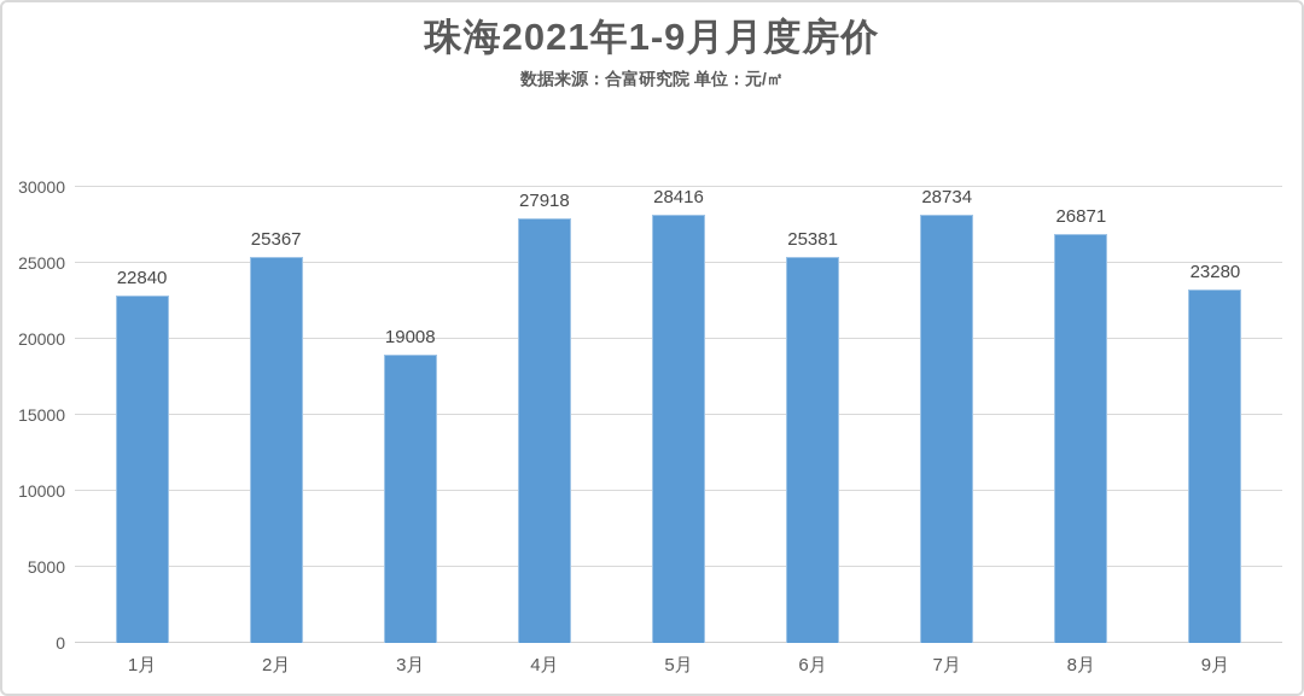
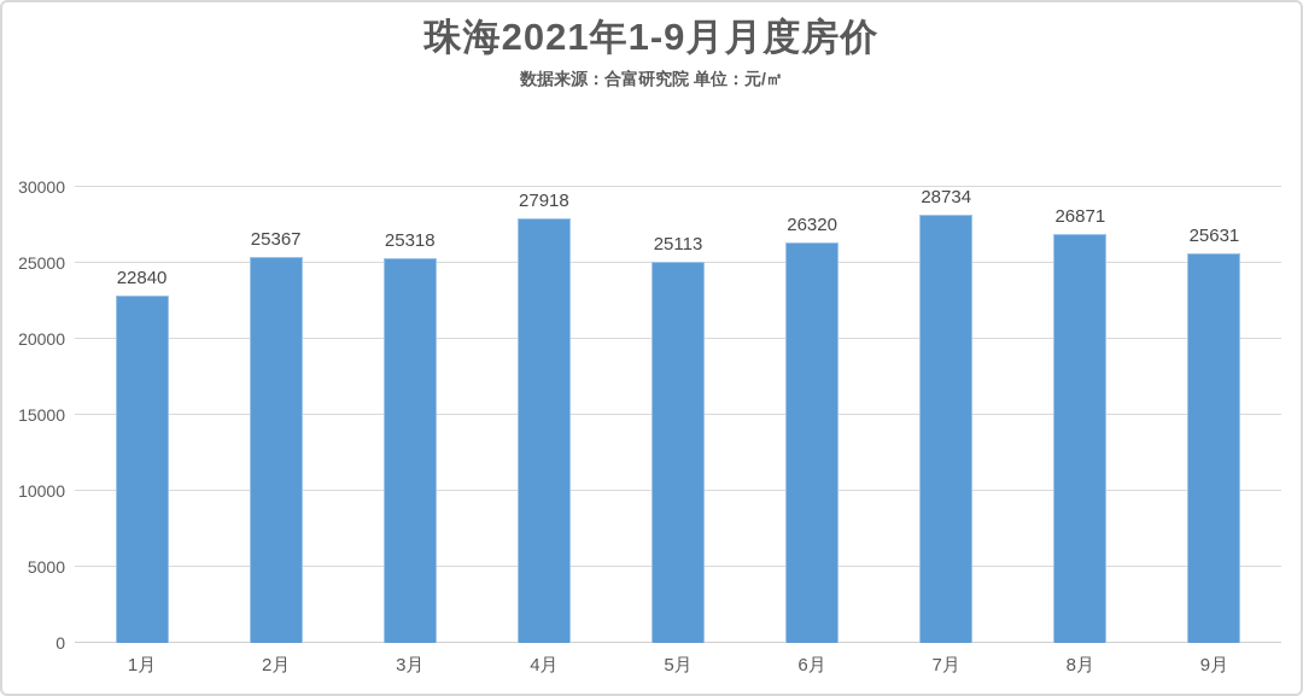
3月: 19008 -> 25318
5月: 28416 -> 25113
6月: 25381 -> 26320
9月: 23280 -> 25631
